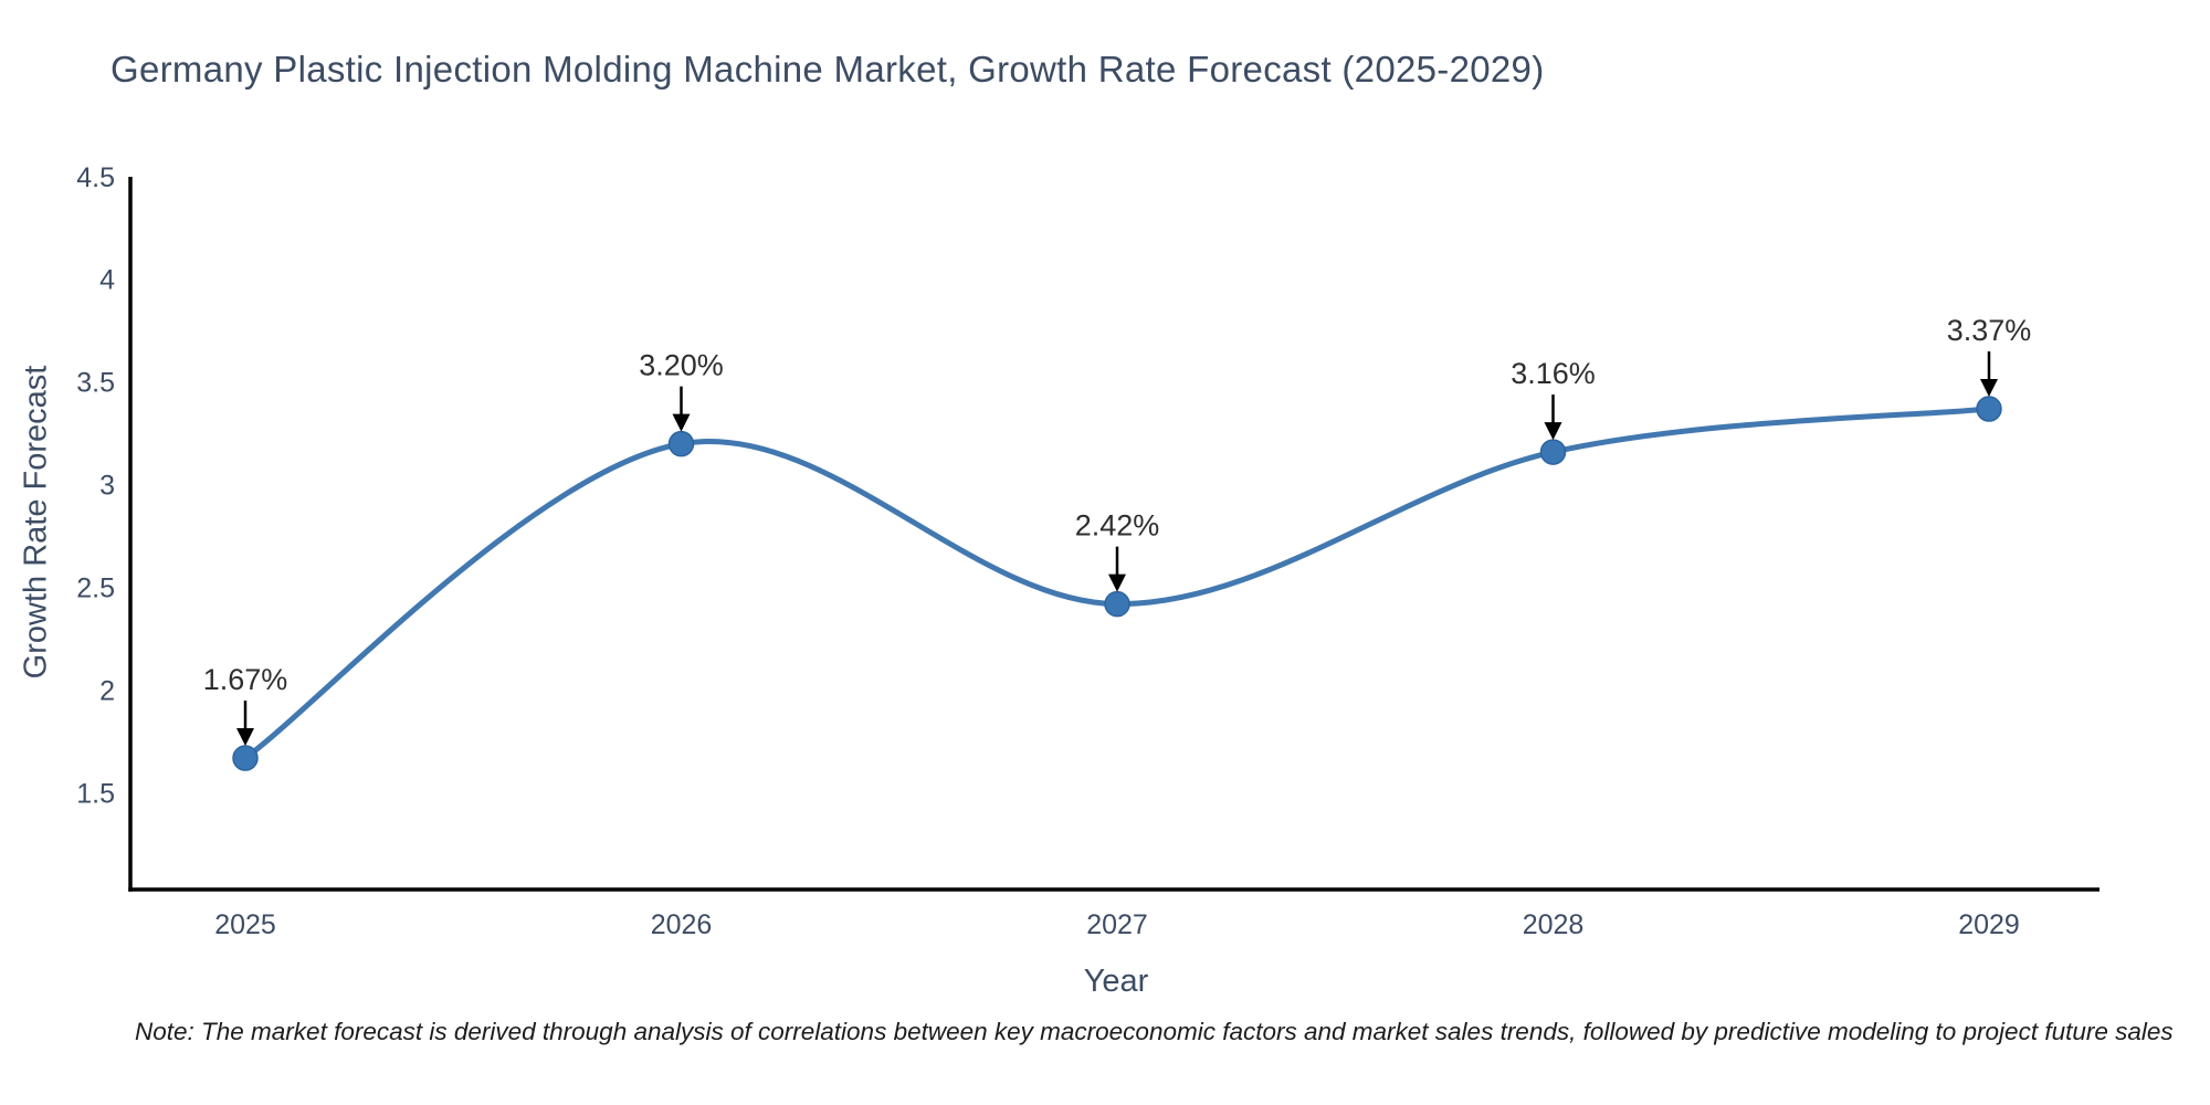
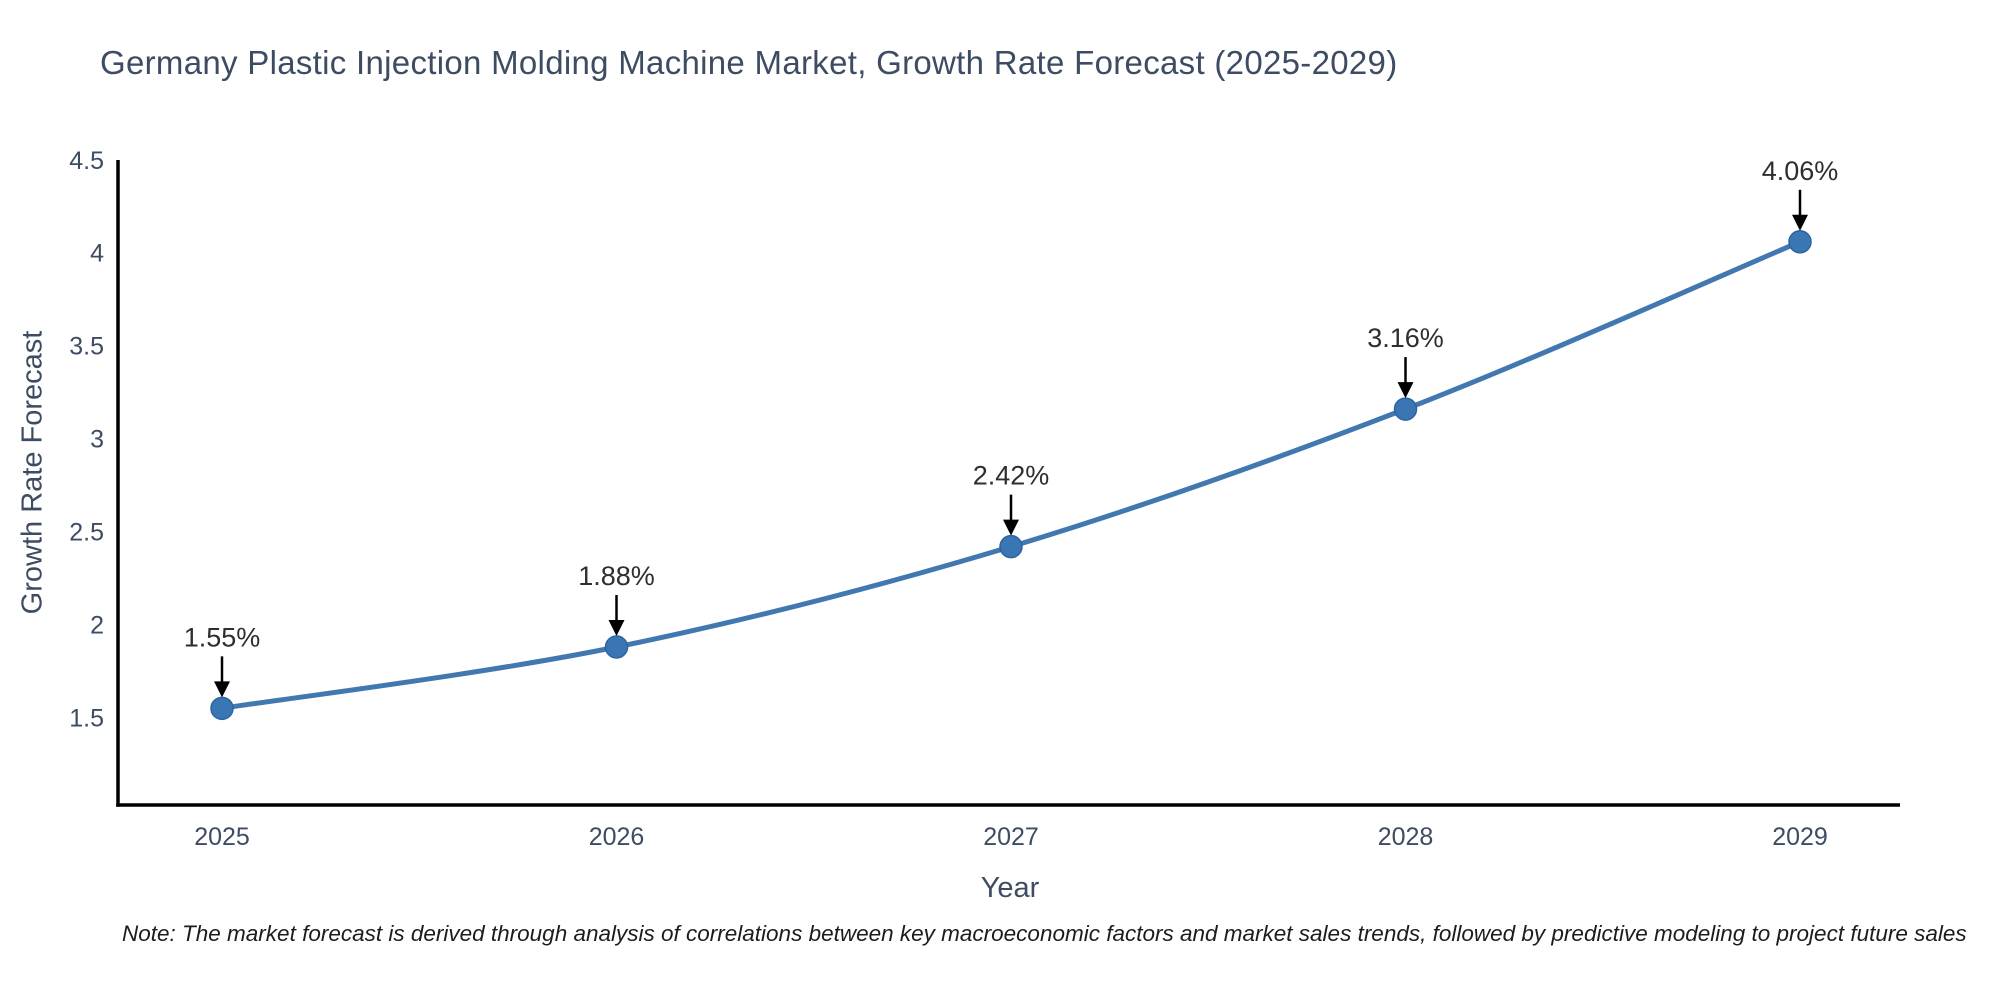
2025: 1.67% -> 1.55%
2026: 3.20% -> 1.88%
2029: 3.37% -> 4.06%
